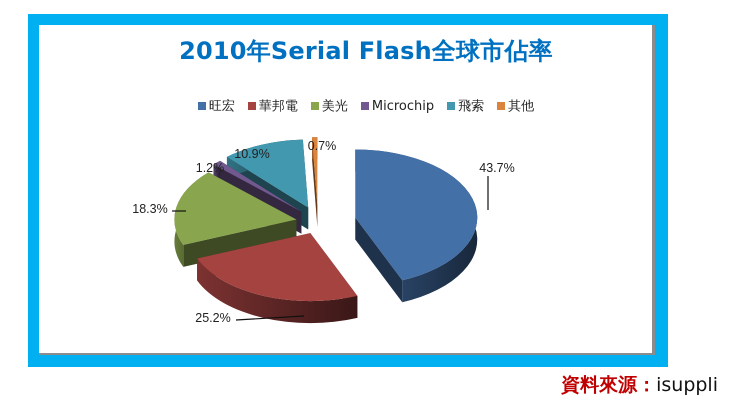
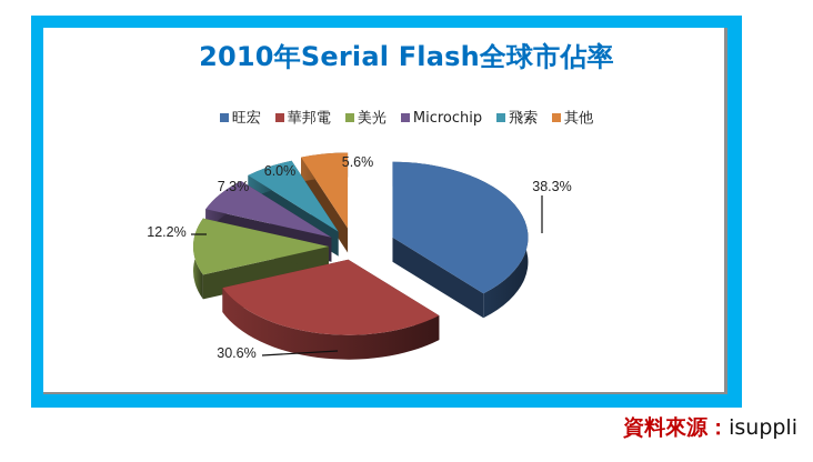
旺宏: 43.7% -> 38.3%
華邦電: 25.2% -> 30.6%
美光: 18.3% -> 12.2%
Microchip: 1.2% -> 7.3%
飛索: 10.9% -> 6.0%
其他: 0.7% -> 5.6%
